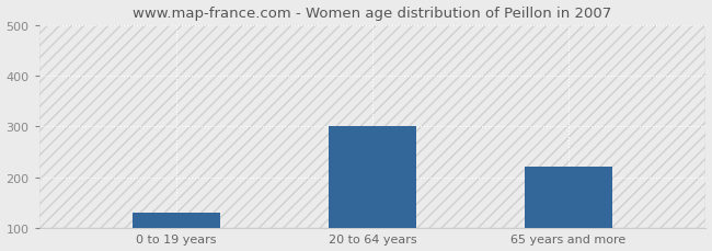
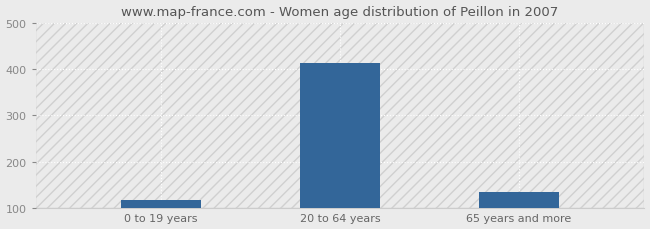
0 to 19 years: 130 -> 118
20 to 64 years: 300 -> 413
65 years and more: 220 -> 135
